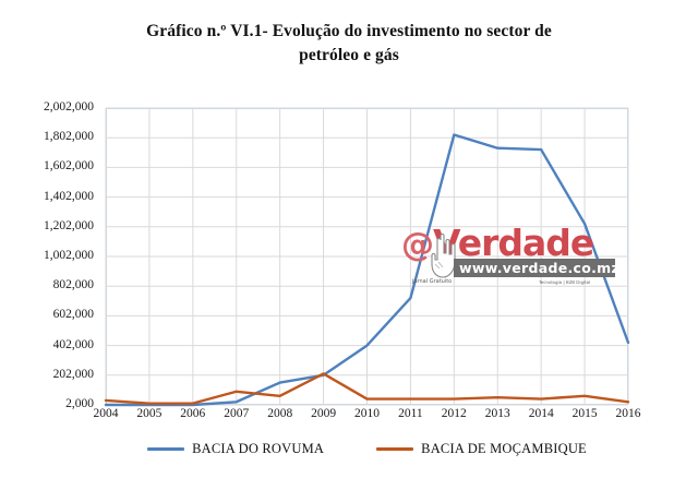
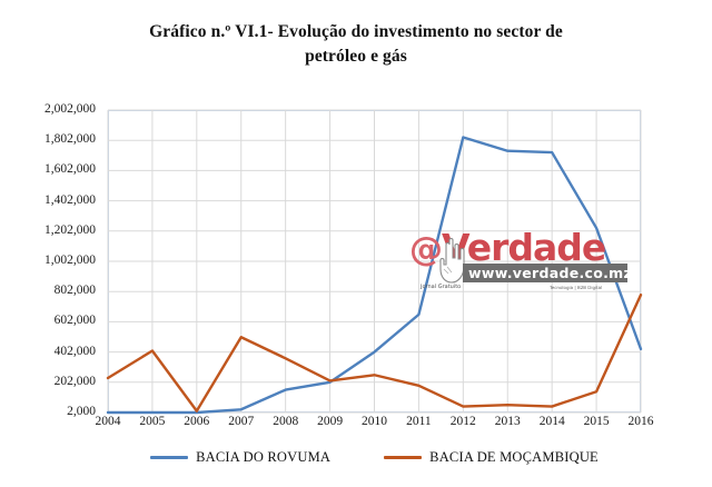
BACIA DE MOÇAMBIQUE/2004: 30000 -> 230000
BACIA DE MOÇAMBIQUE/2005: 10000 -> 410000
BACIA DE MOÇAMBIQUE/2007: 90000 -> 500000
BACIA DE MOÇAMBIQUE/2008: 60000 -> 360000
BACIA DE MOÇAMBIQUE/2010: 40000 -> 250000
BACIA DO ROVUMA/2011: 720000 -> 650000
BACIA DE MOÇAMBIQUE/2011: 40000 -> 180000
BACIA DE MOÇAMBIQUE/2015: 60000 -> 140000
BACIA DE MOÇAMBIQUE/2016: 20000 -> 780000
